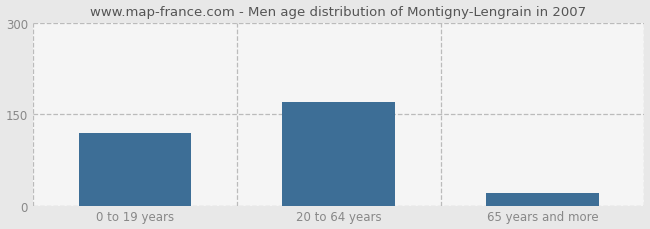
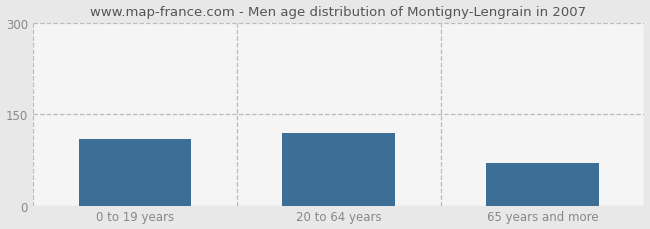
0 to 19 years: 120 -> 110
20 to 64 years: 170 -> 120
65 years and more: 20 -> 70
